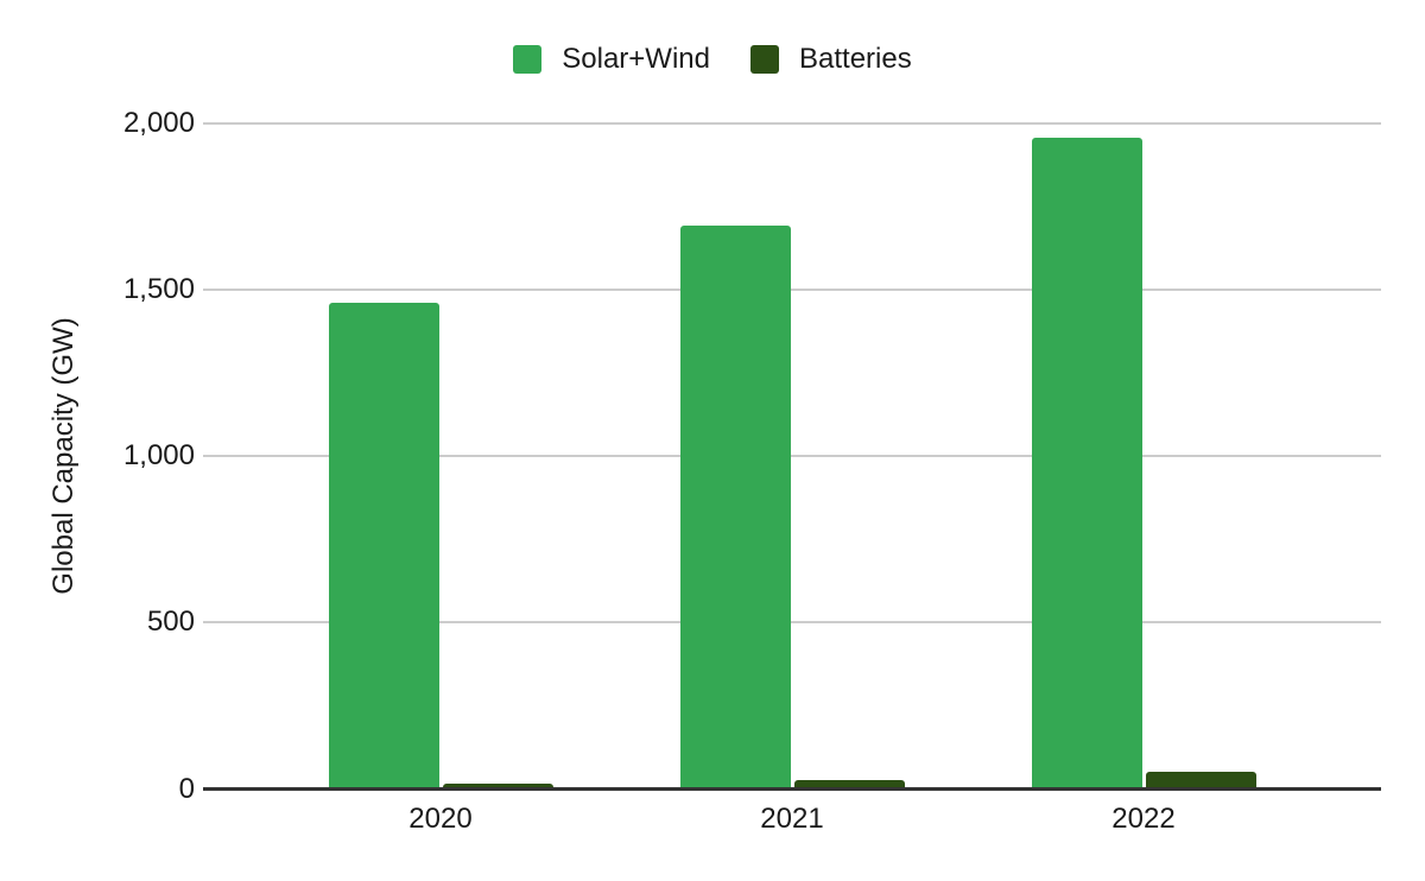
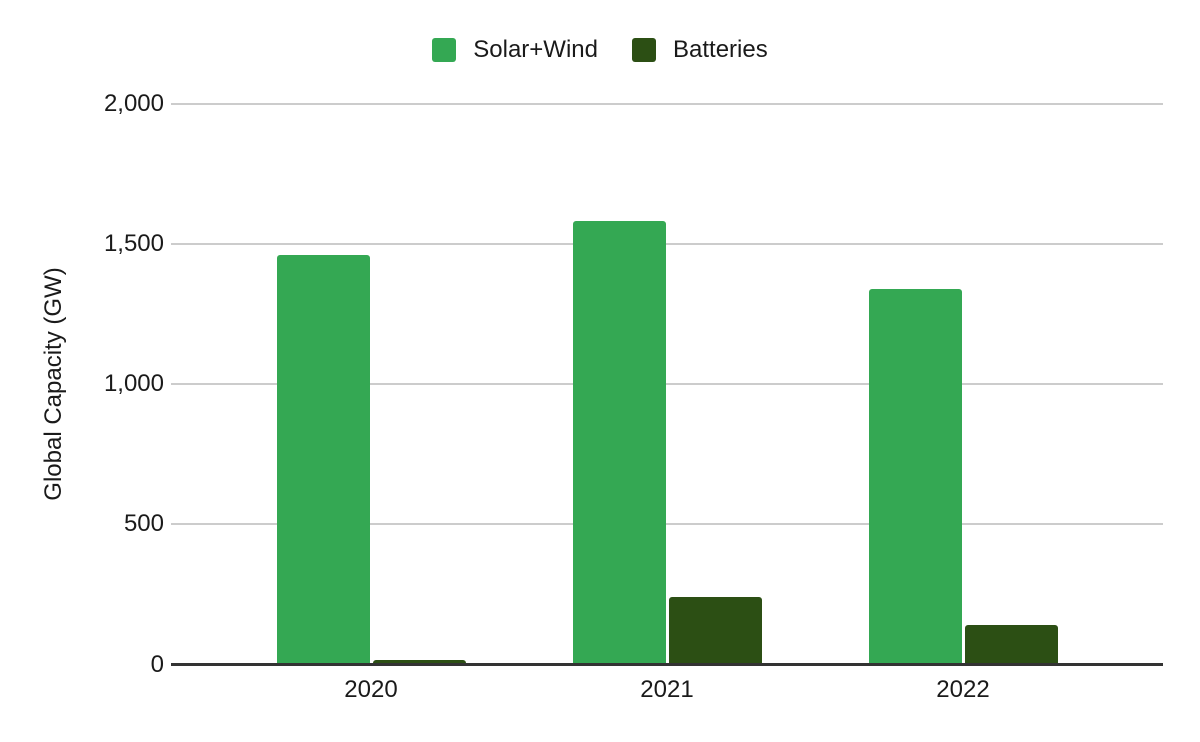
Solar+Wind/2021: 1690 -> 1580
Batteries/2021: 20 -> 240
Solar+Wind/2022: 1960 -> 1340
Batteries/2022: 50 -> 140
